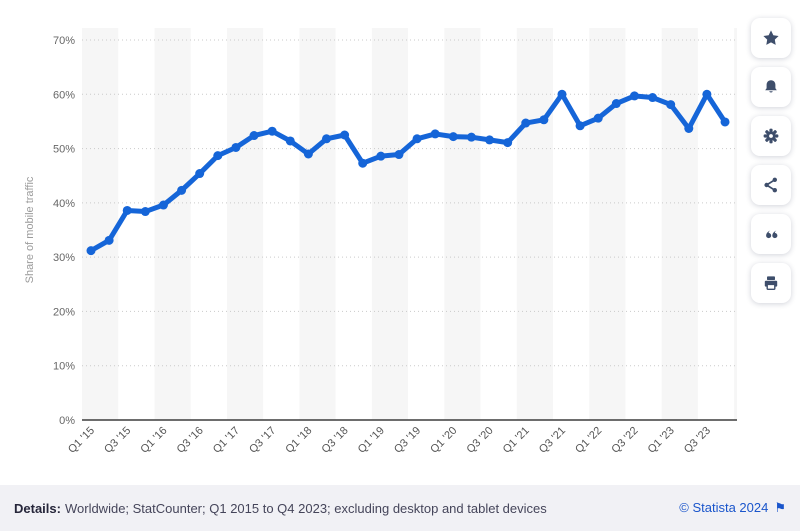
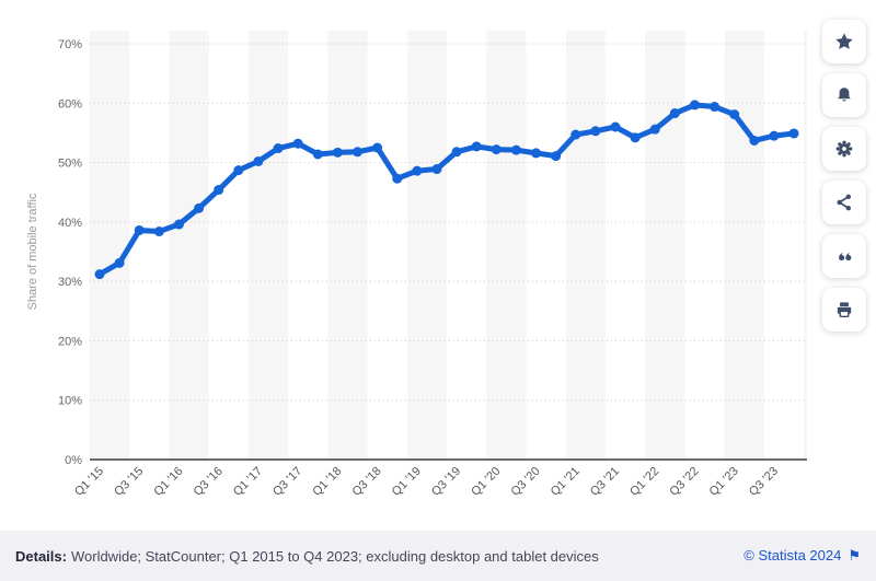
Q1 '18: 49% -> 52%
Q3 '21: 60% -> 56%
Q3 '23: 60% -> 54%
